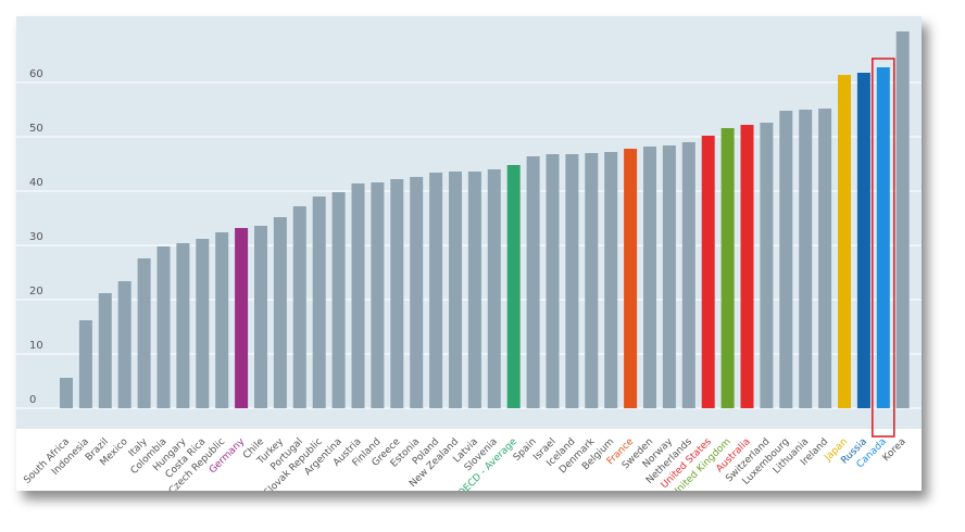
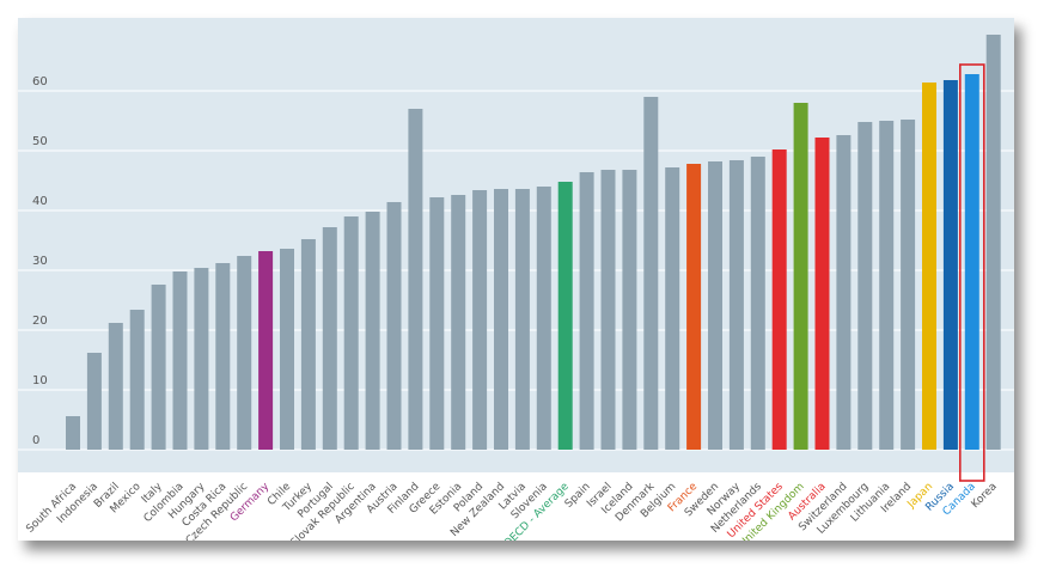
Finland: 42 -> 57
Denmark: 47 -> 59
United Kingdom: 52 -> 58
